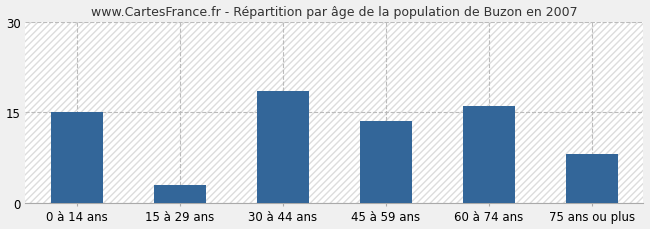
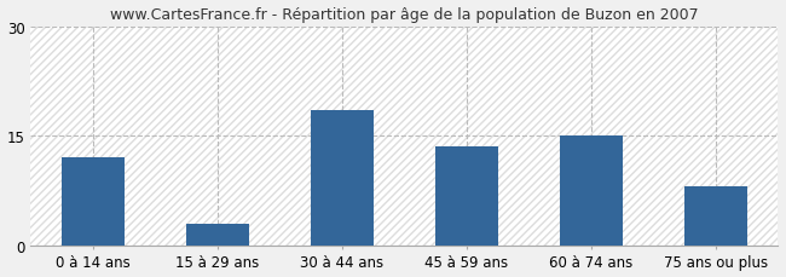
0 à 14 ans: 15.0 -> 12.0
60 à 74 ans: 16.0 -> 15.0
